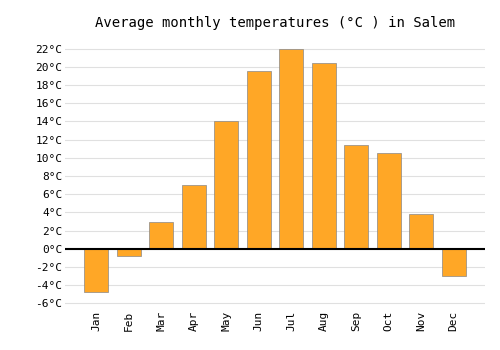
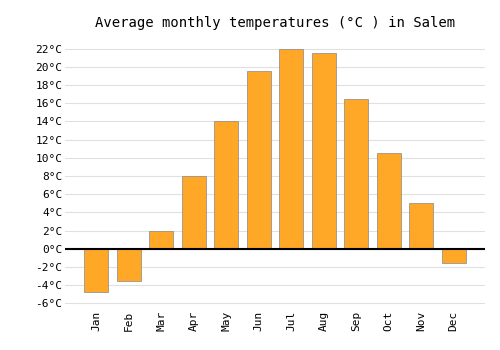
Feb: -0.8°C -> -3.5°C
Mar: 3.0°C -> 2.0°C
Apr: 7.0°C -> 8.0°C
Aug: 20.4°C -> 21.5°C
Sep: 11.4°C -> 16.5°C
Nov: 3.8°C -> 5.0°C
Dec: -3.0°C -> -1.5°C
